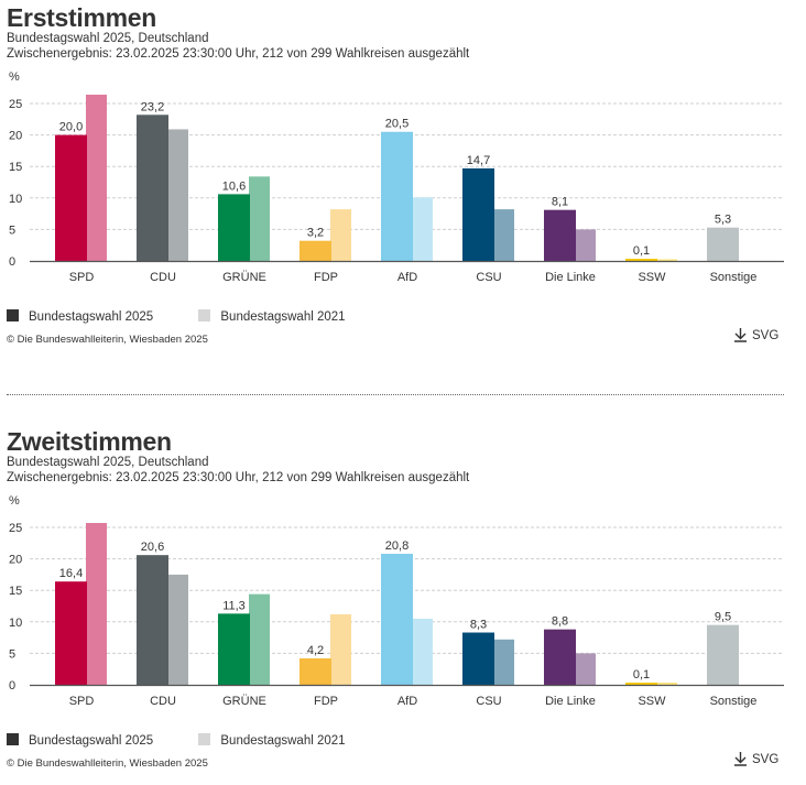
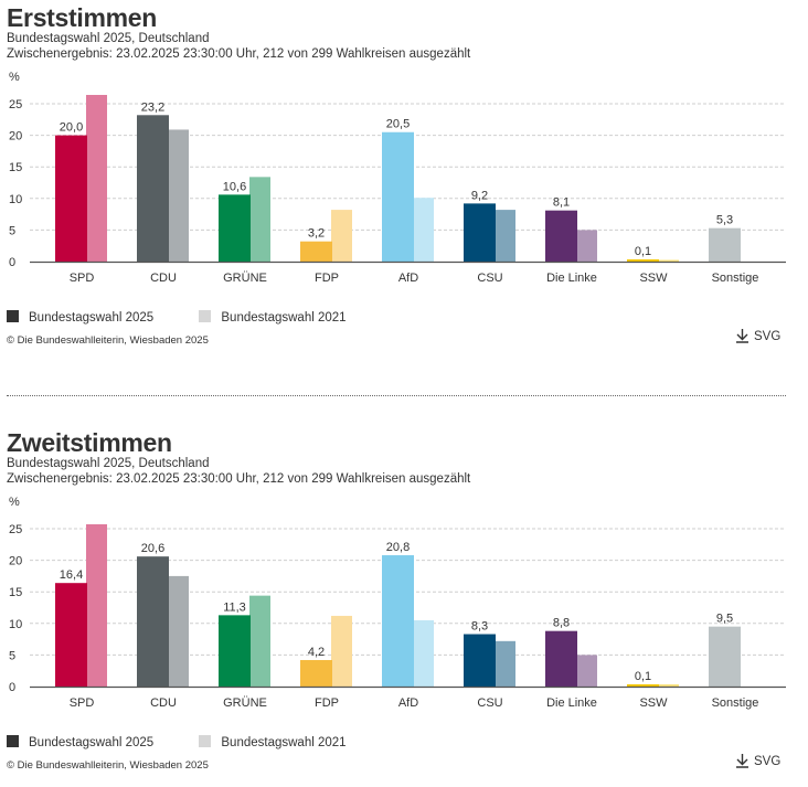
Erststimmen/Bundestagswahl 2025/CSU: 14,7 -> 9,2
